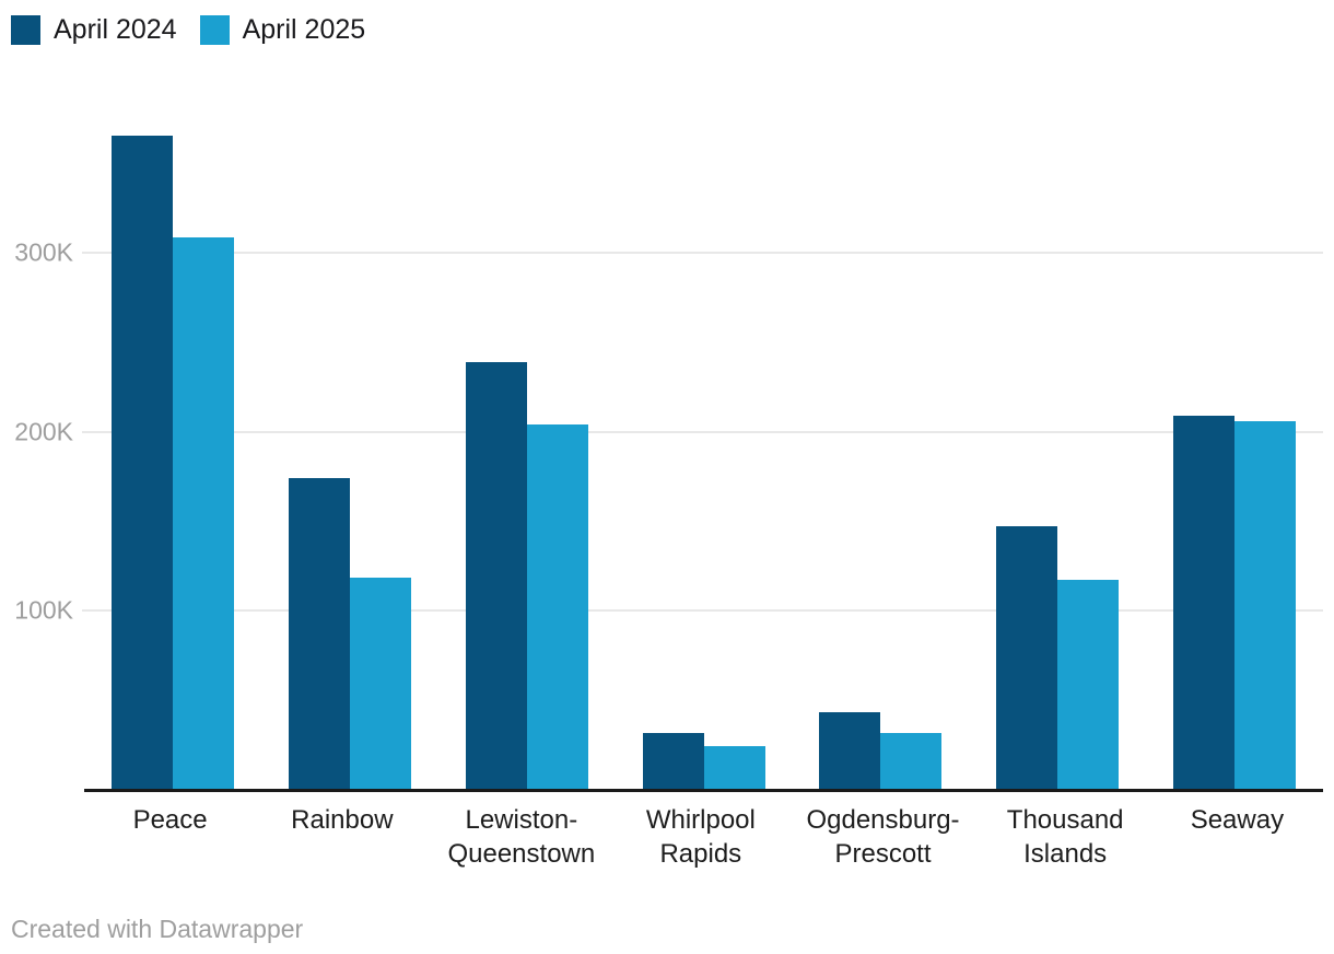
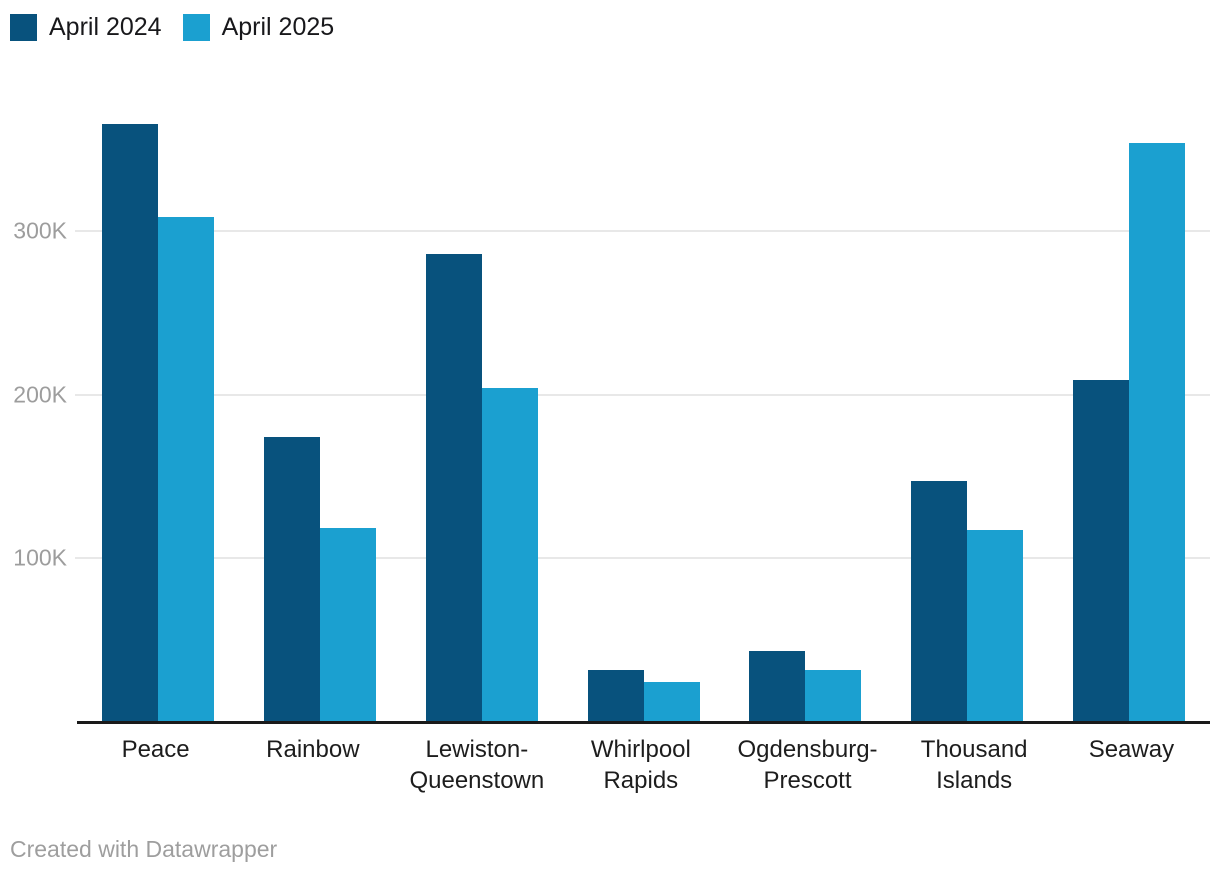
April 2024/Lewiston-Queenstown: 239K -> 286K
April 2025/Seaway: 206K -> 354K
